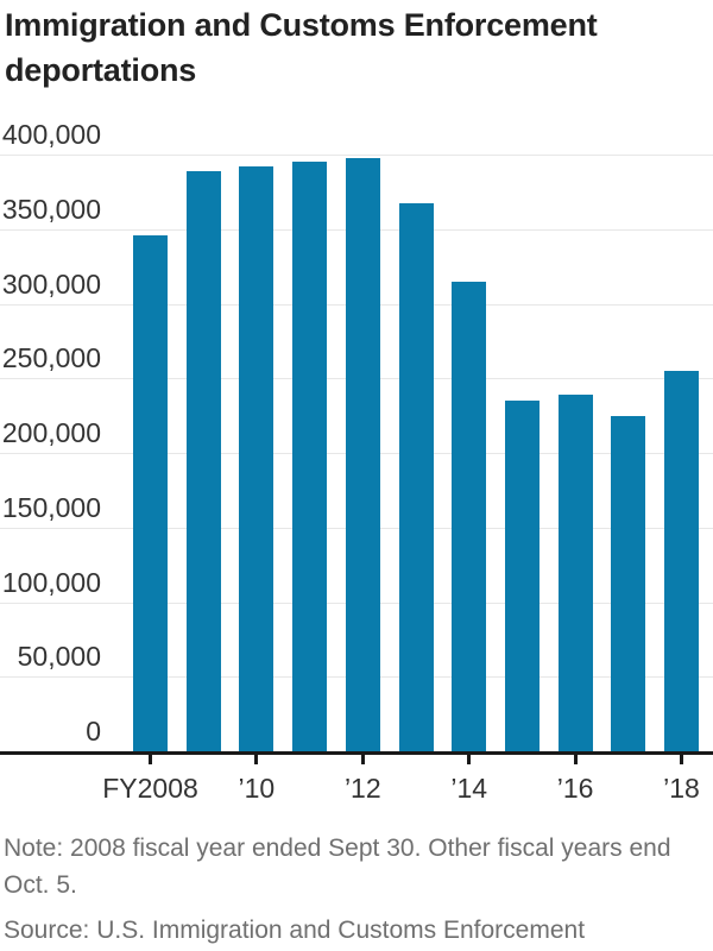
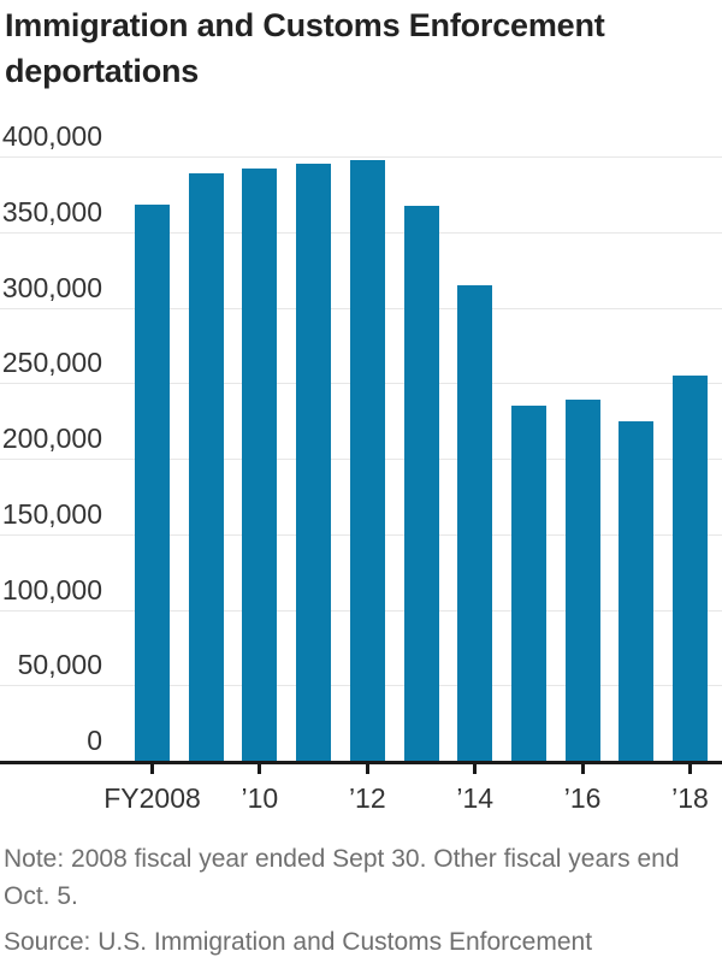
FY2008: 346000 -> 368000
